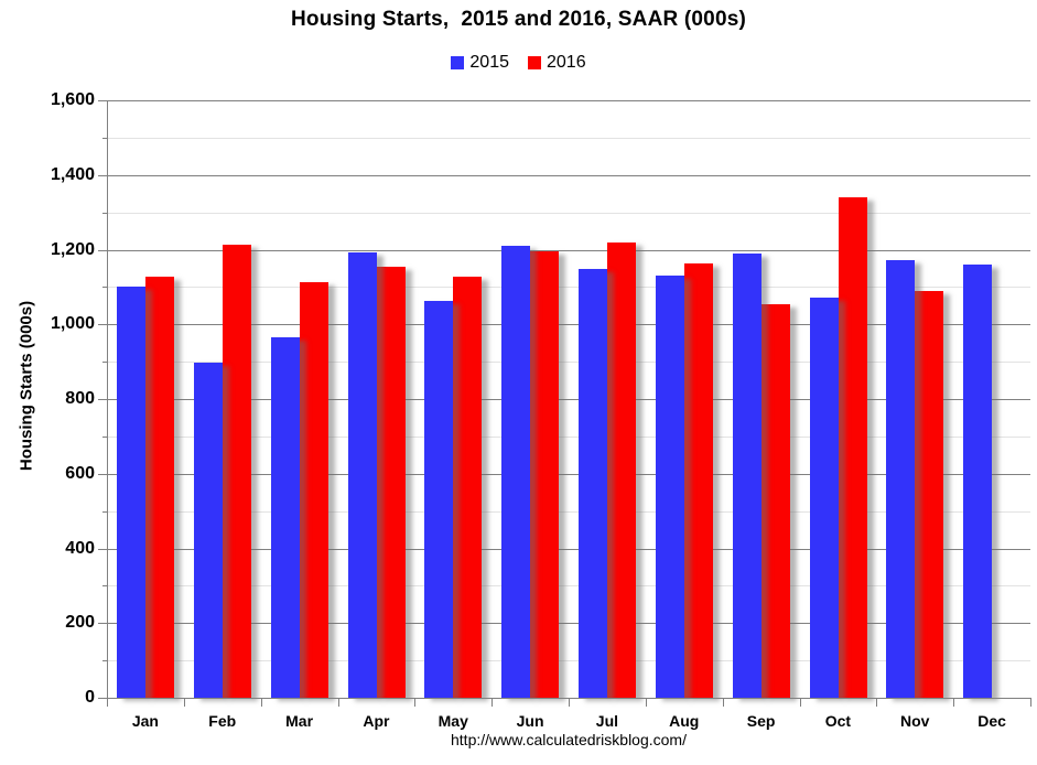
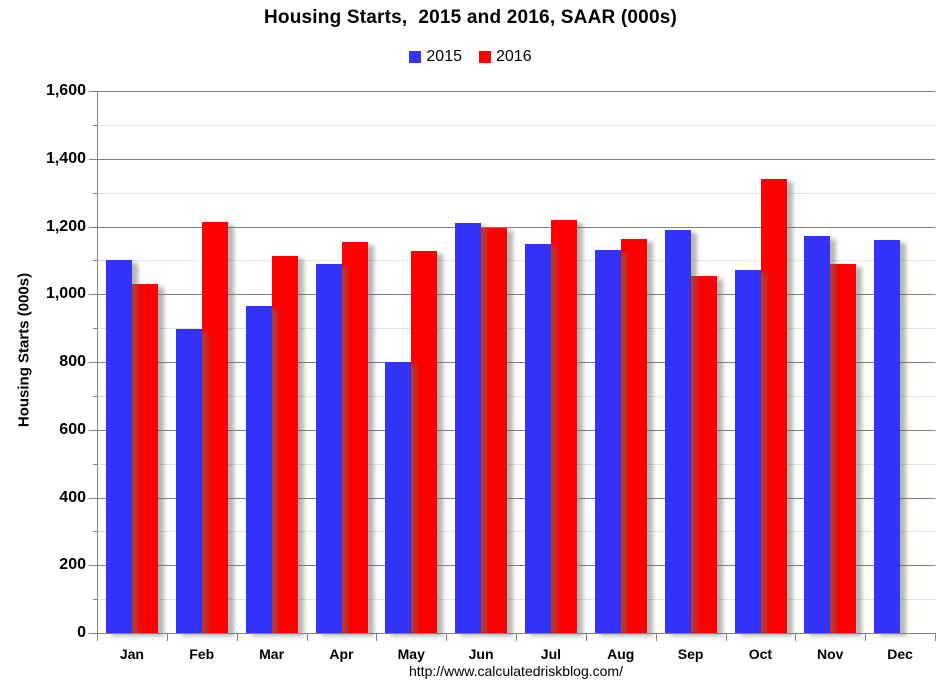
2016/Jan: 1130 -> 1030
2015/Apr: 1190 -> 1090
2015/May: 1060 -> 800
